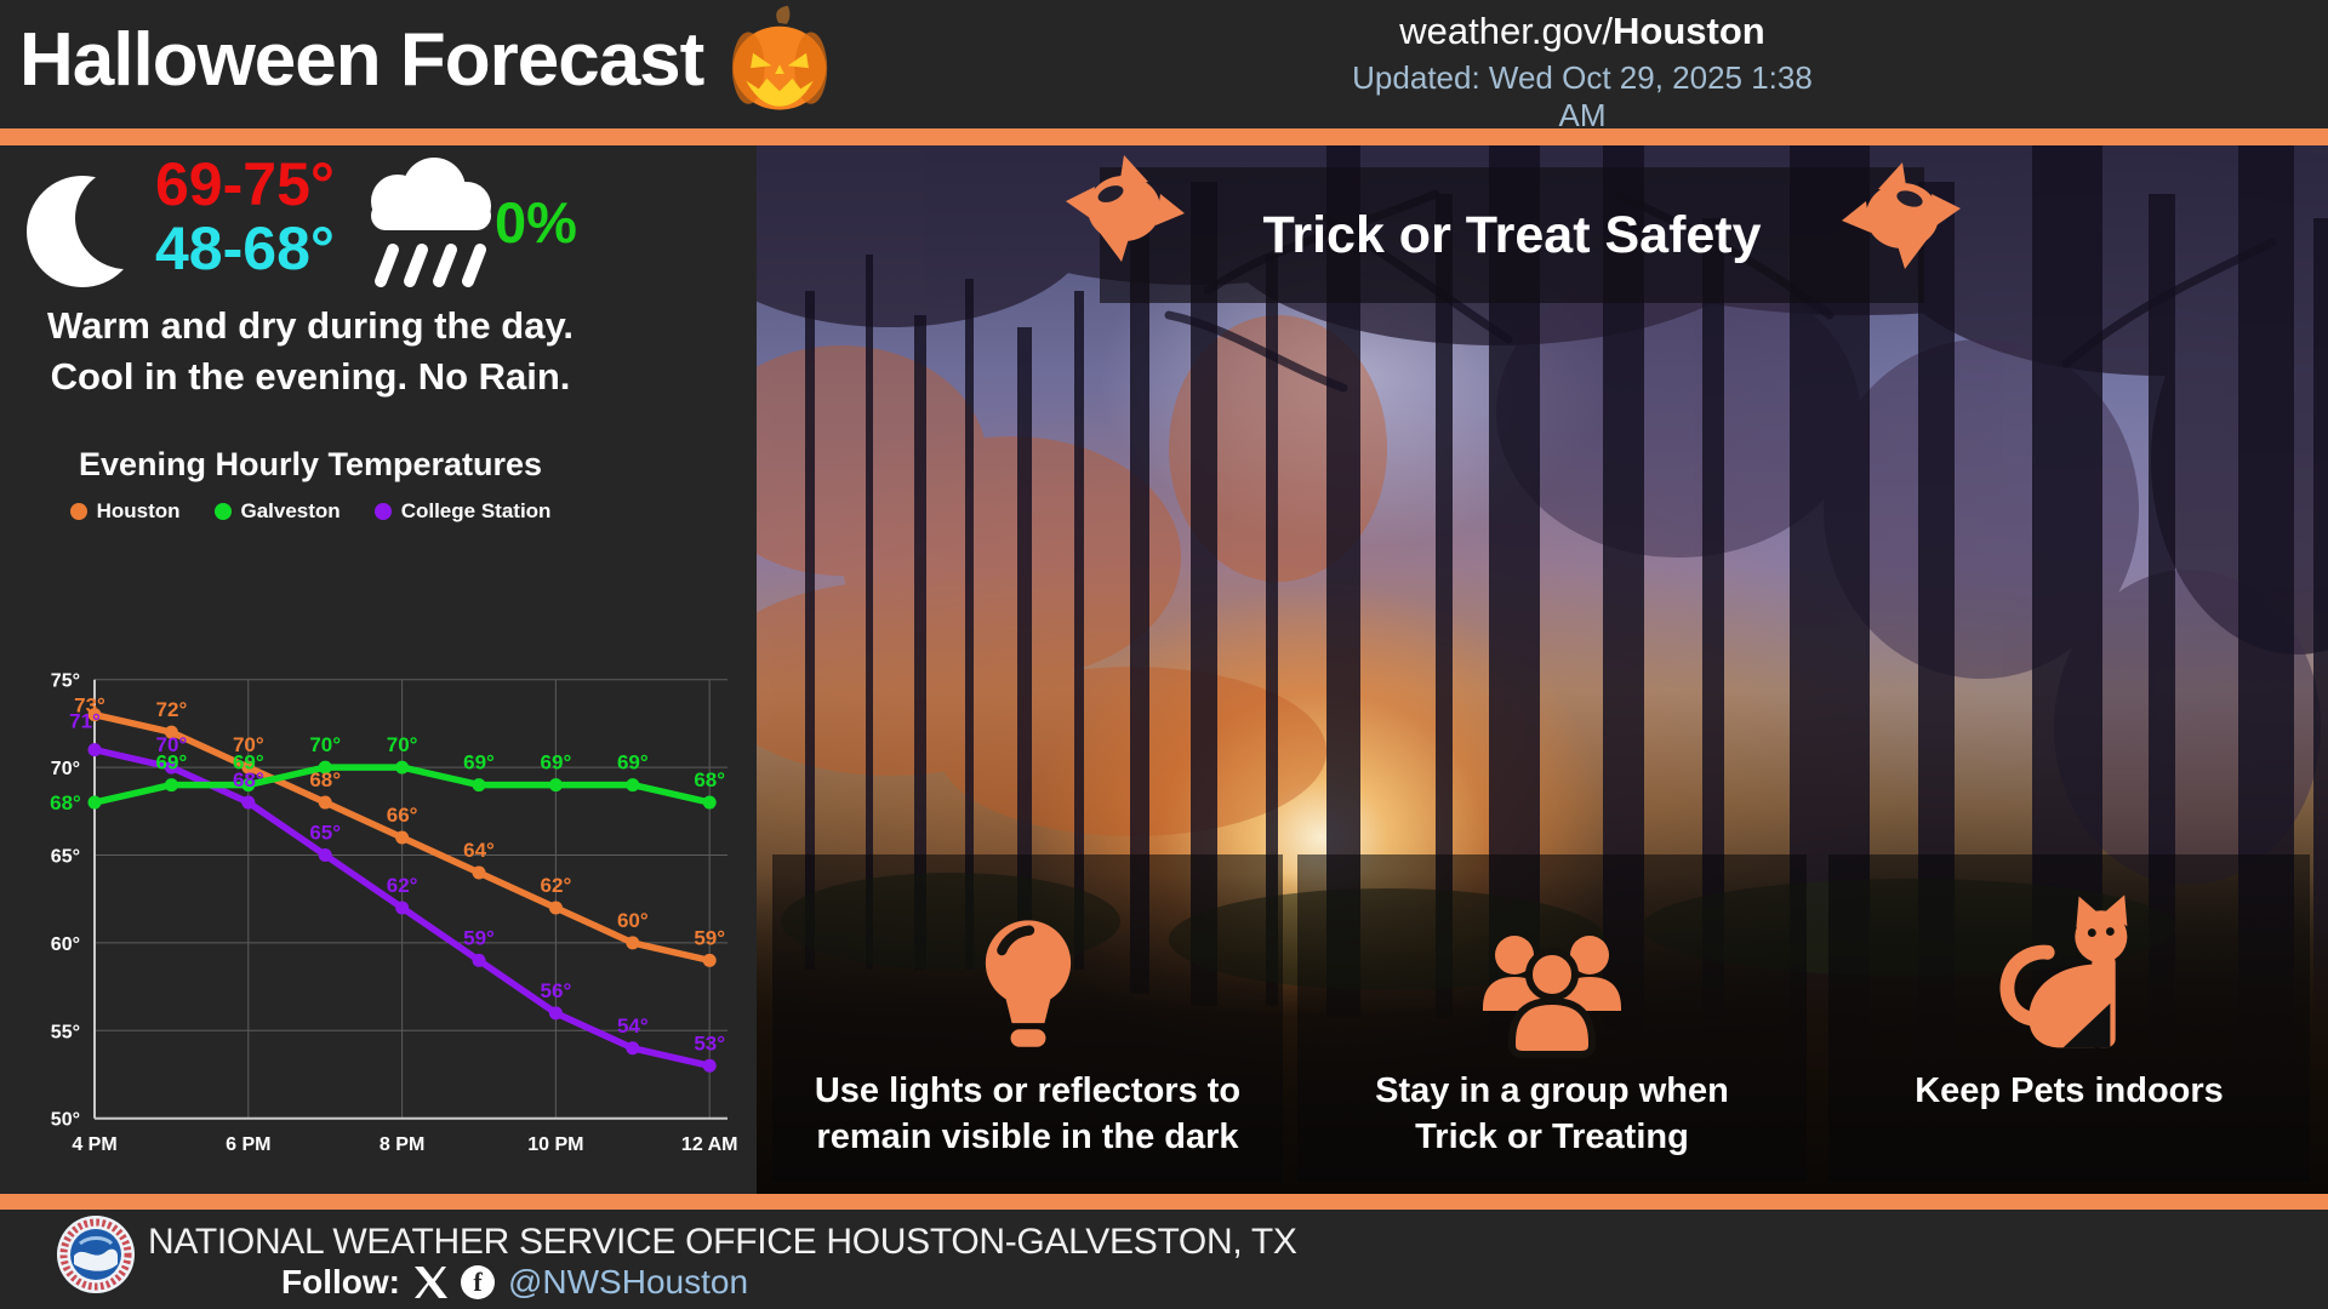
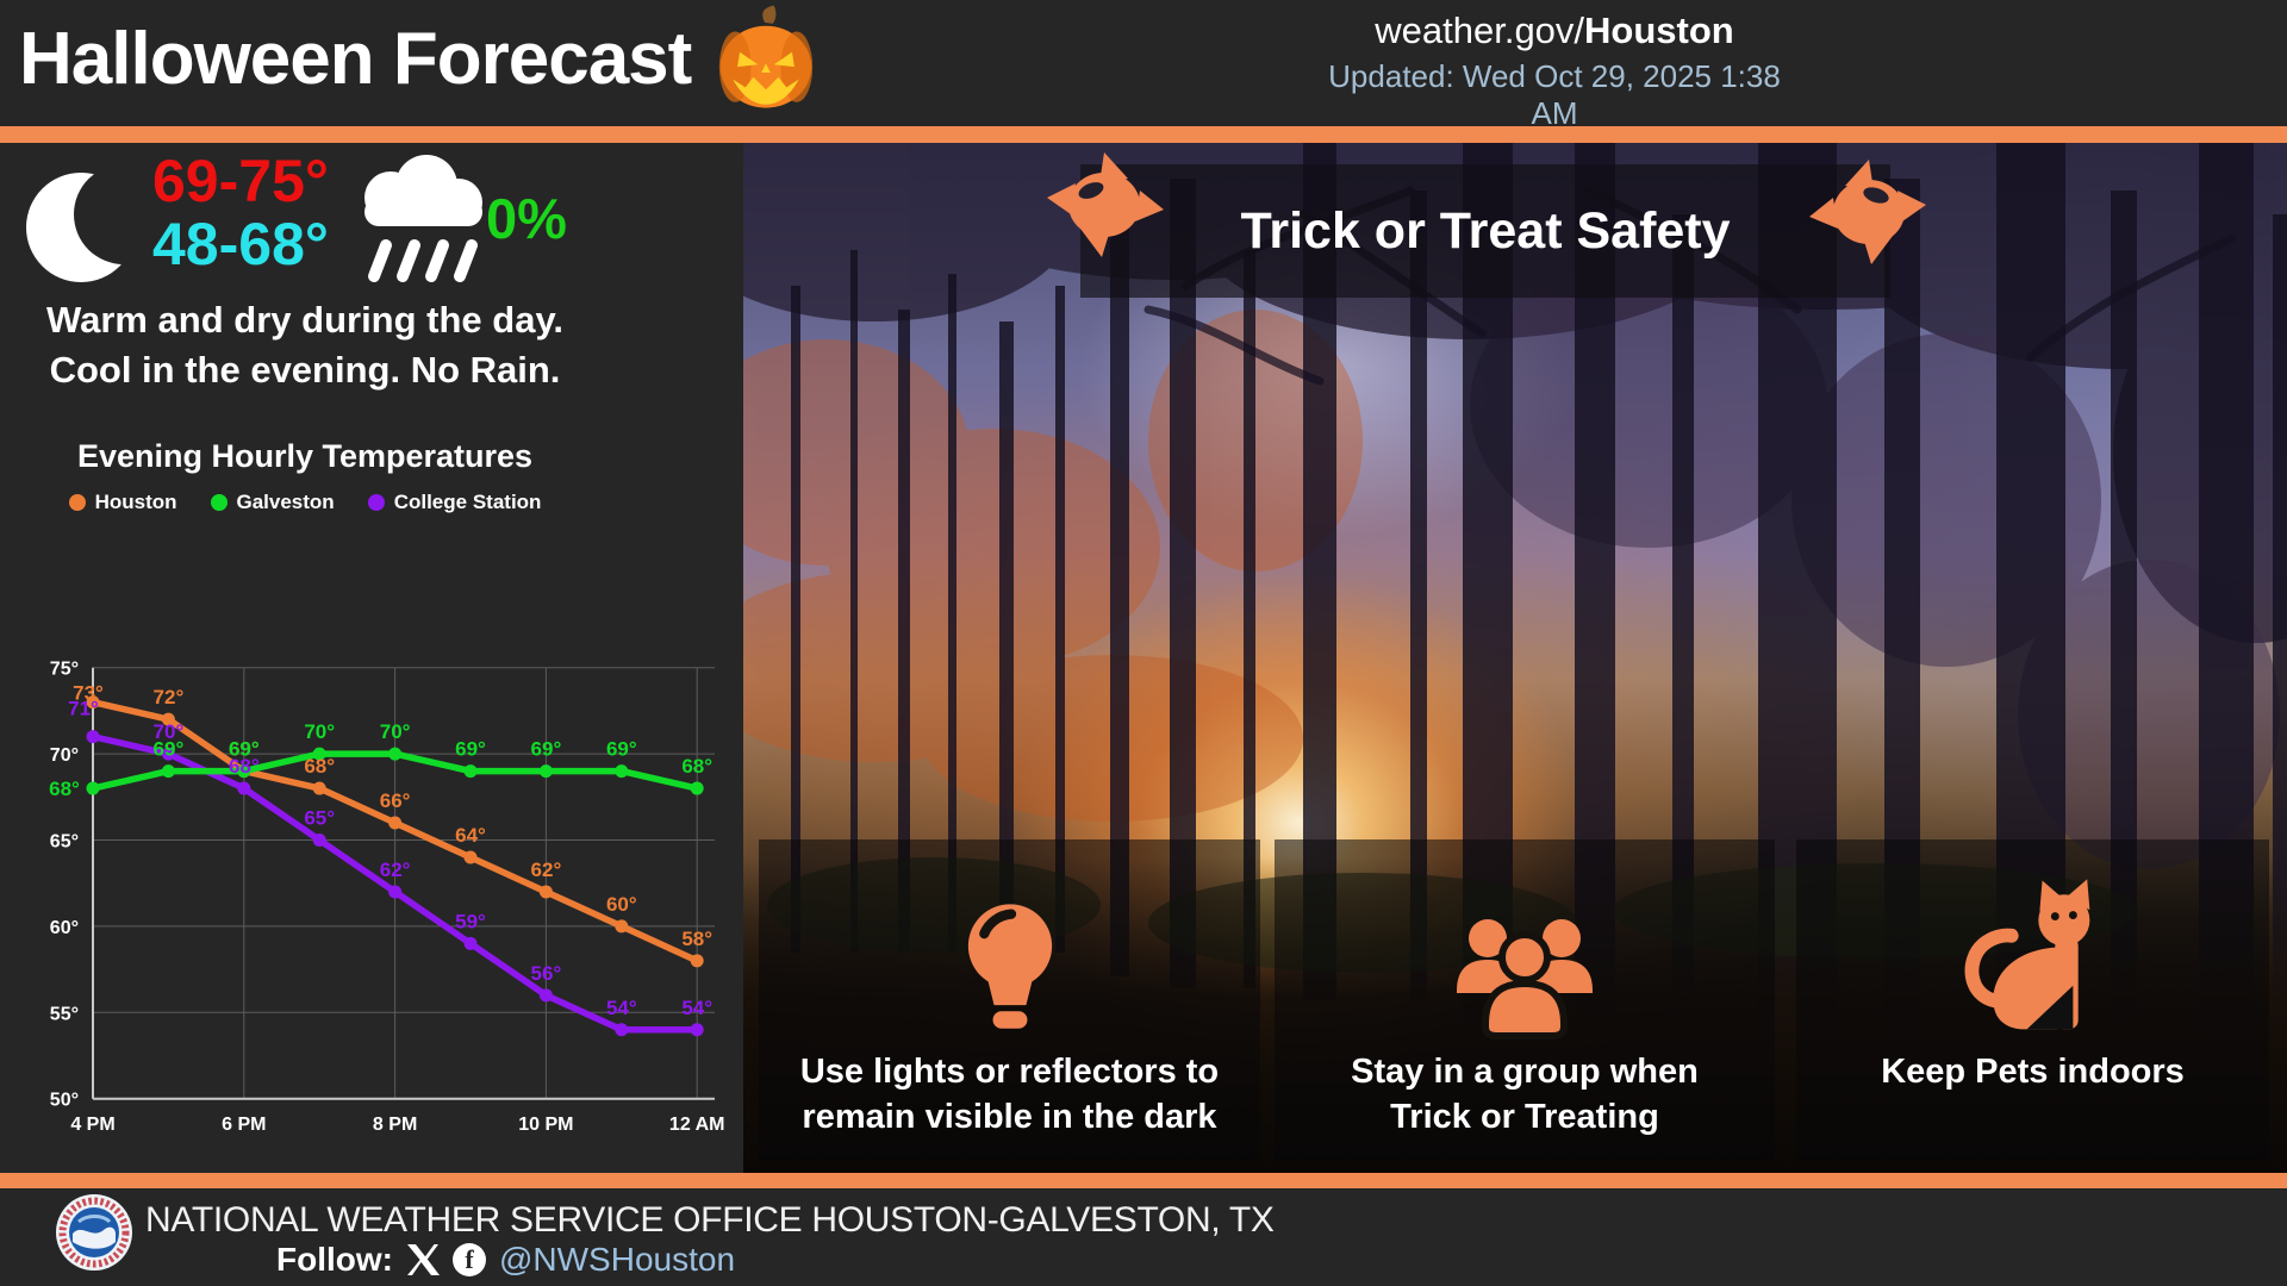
Houston/6 PM: 70° -> 69°
Houston/12 AM: 59° -> 58°
College Station/12 AM: 53° -> 54°
